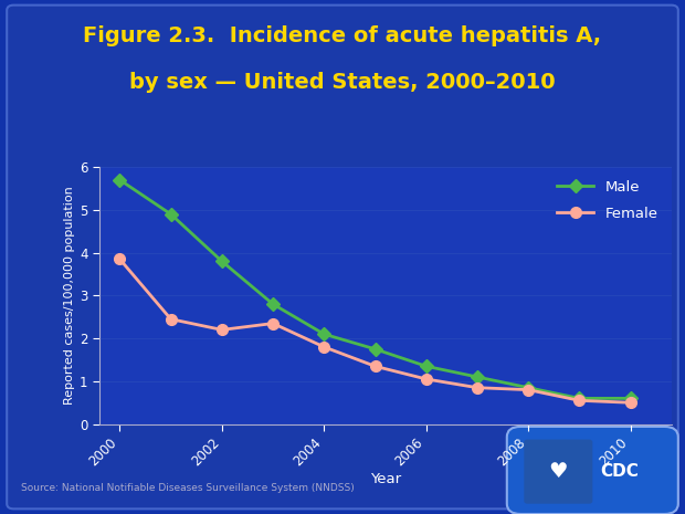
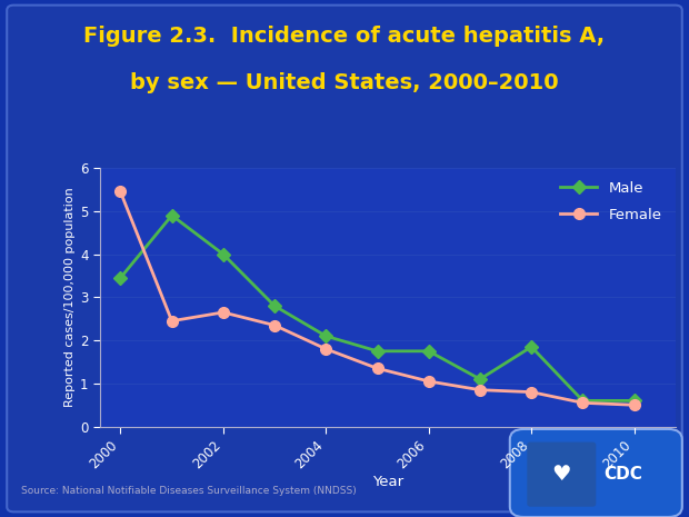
Male/2000: 5.70 -> 3.45
Female/2000: 3.85 -> 5.45
Male/2002: 3.80 -> 4.00
Female/2002: 2.20 -> 2.65
Male/2006: 1.35 -> 1.75
Male/2008: 0.85 -> 1.85
